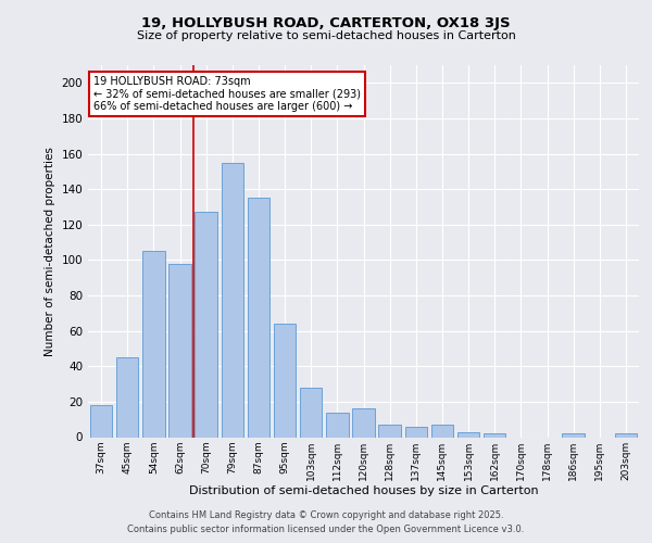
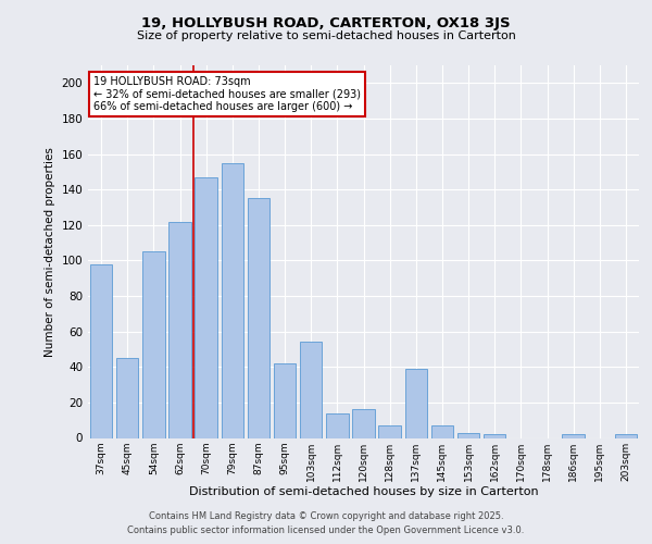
37sqm: 18 -> 98
62sqm: 98 -> 122
70sqm: 127 -> 147
95sqm: 64 -> 42
103sqm: 28 -> 54
137sqm: 6 -> 39
